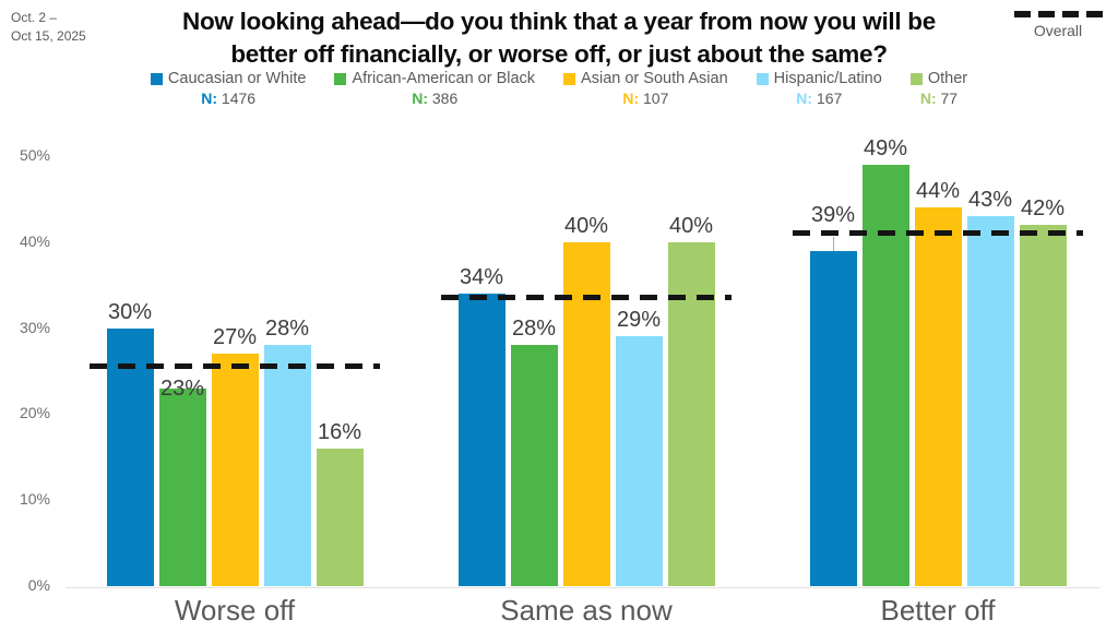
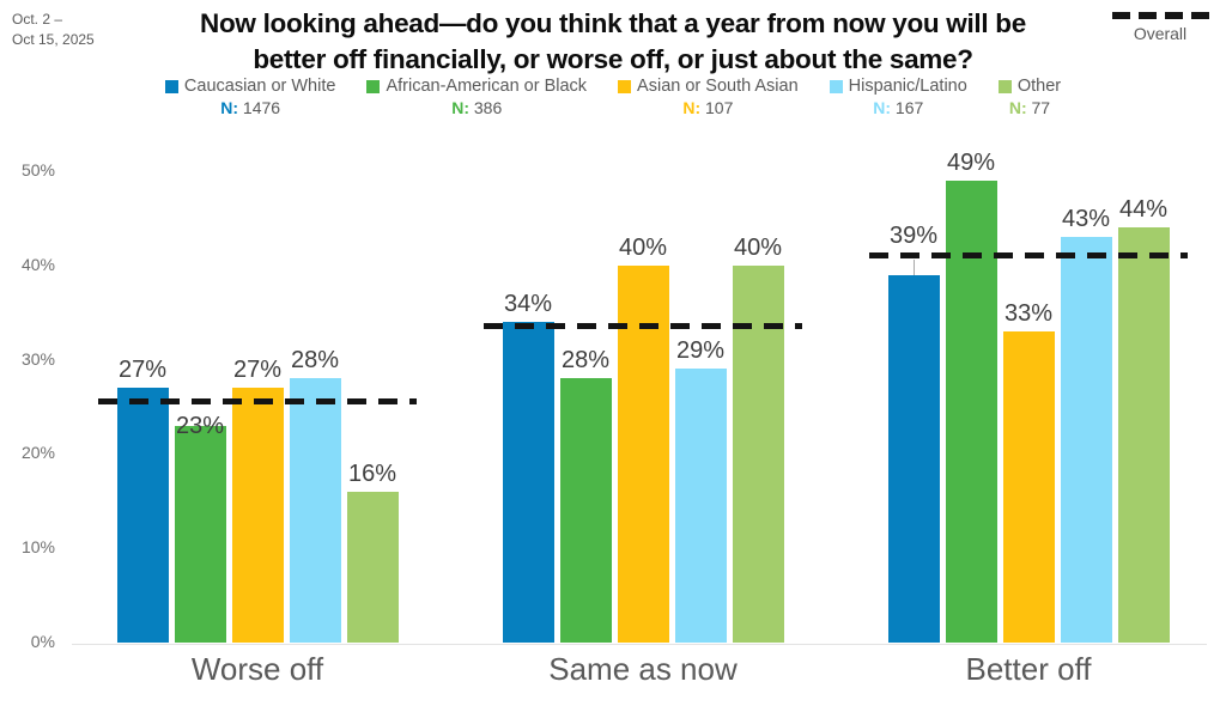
Caucasian or White/Worse off: 30% -> 27%
Asian or South Asian/Better off: 44% -> 33%
Other/Better off: 42% -> 44%
